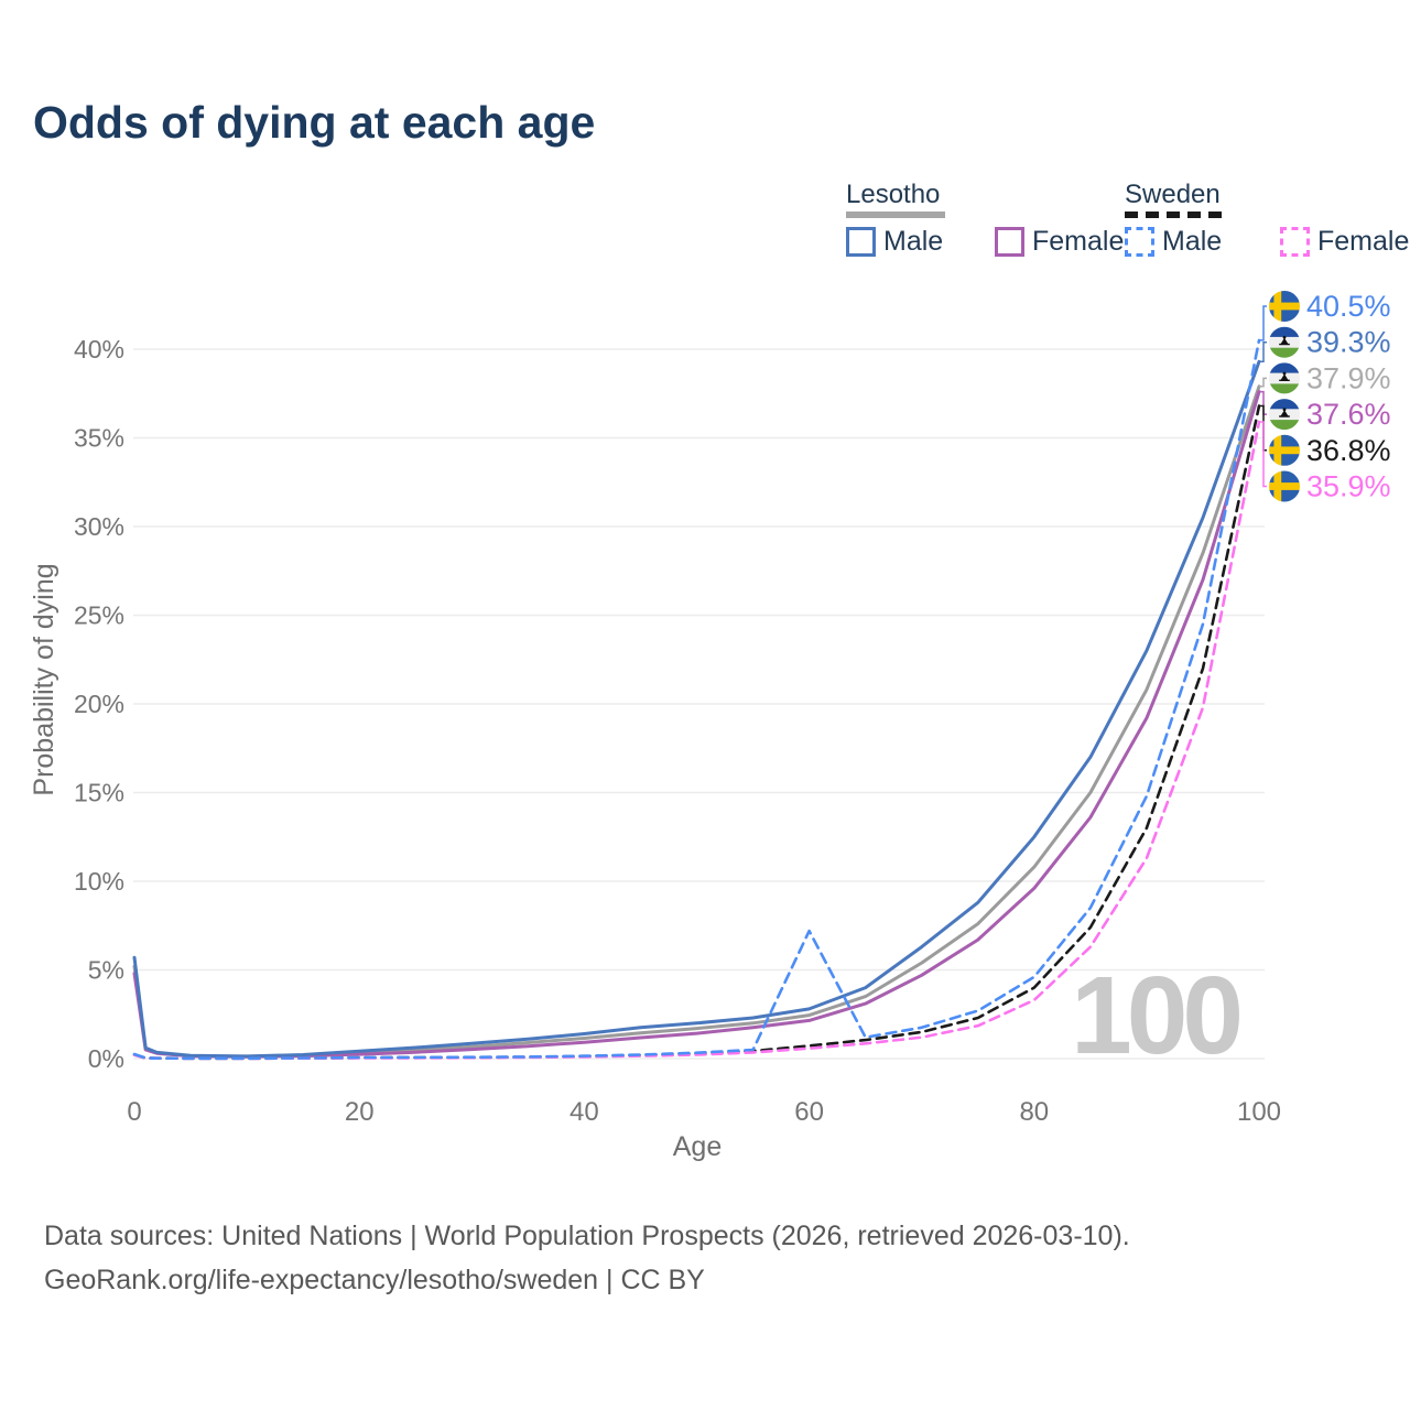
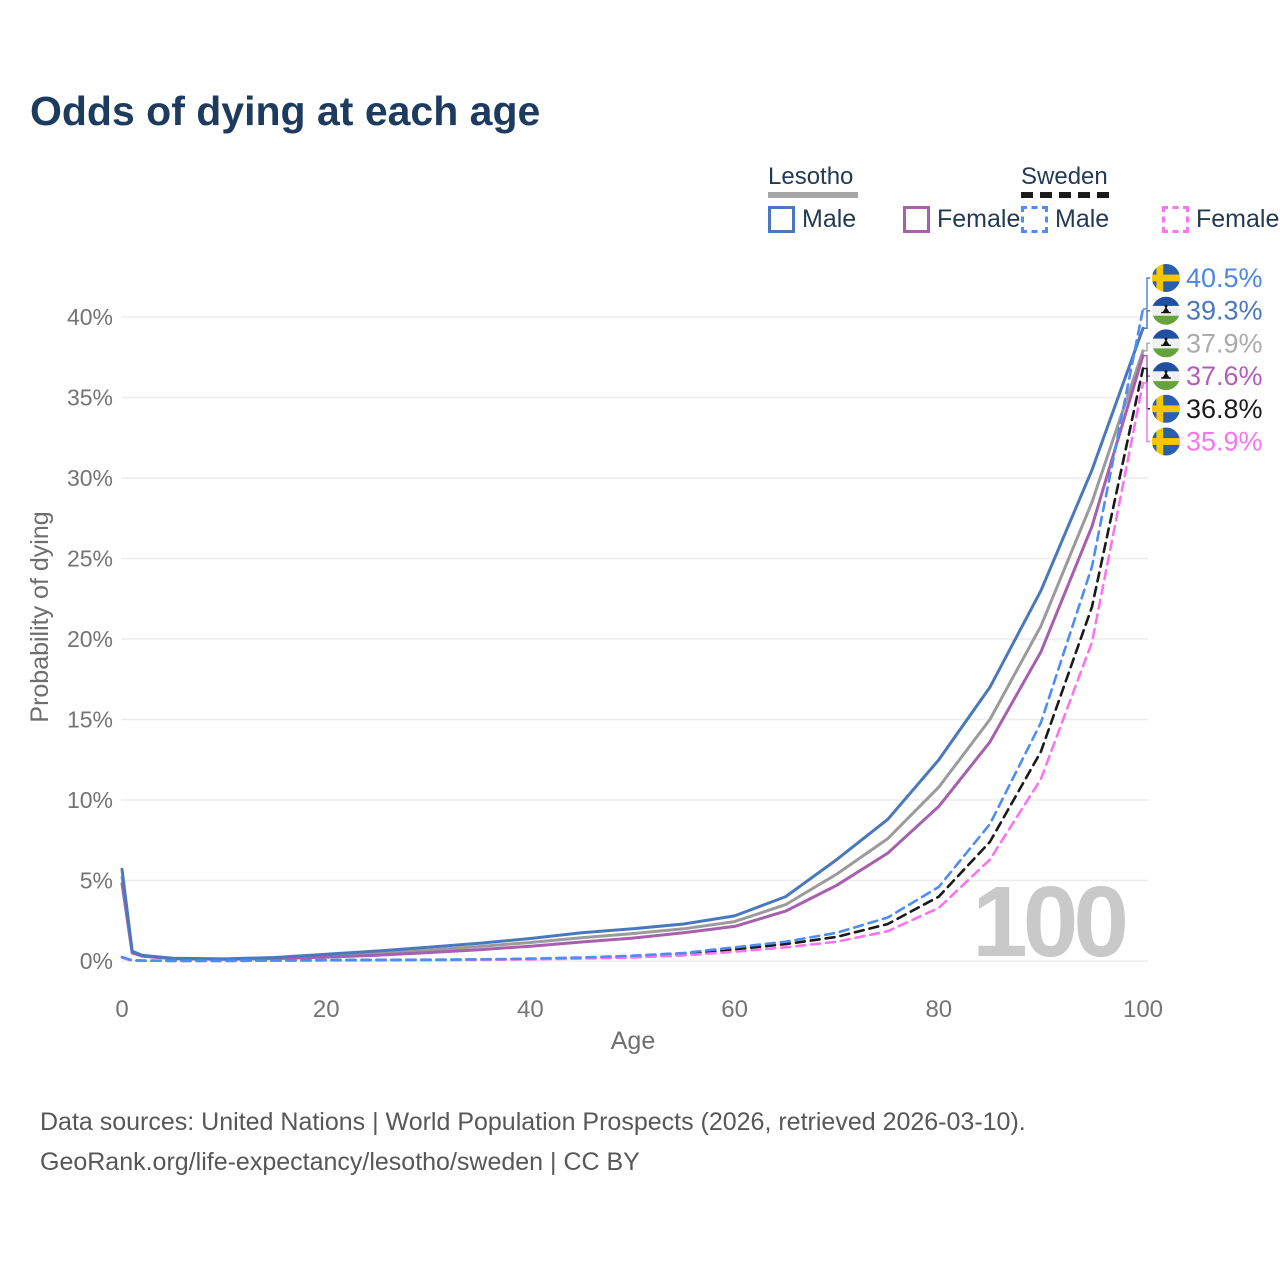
Sweden Male/60: 7.2% -> 0.8%
